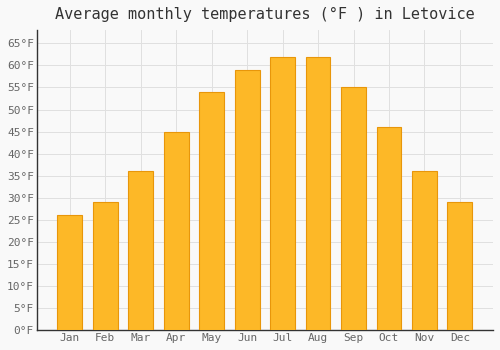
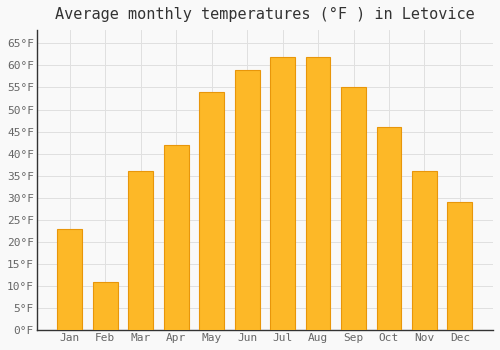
Jan: 26°F -> 23°F
Feb: 29°F -> 11°F
Apr: 45°F -> 42°F
